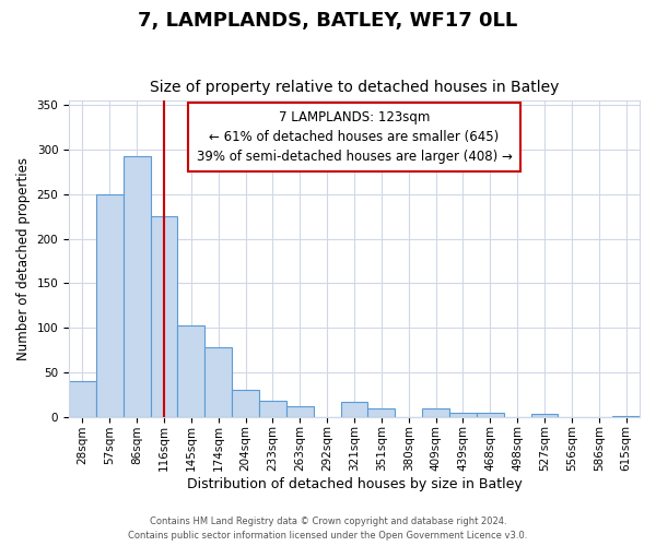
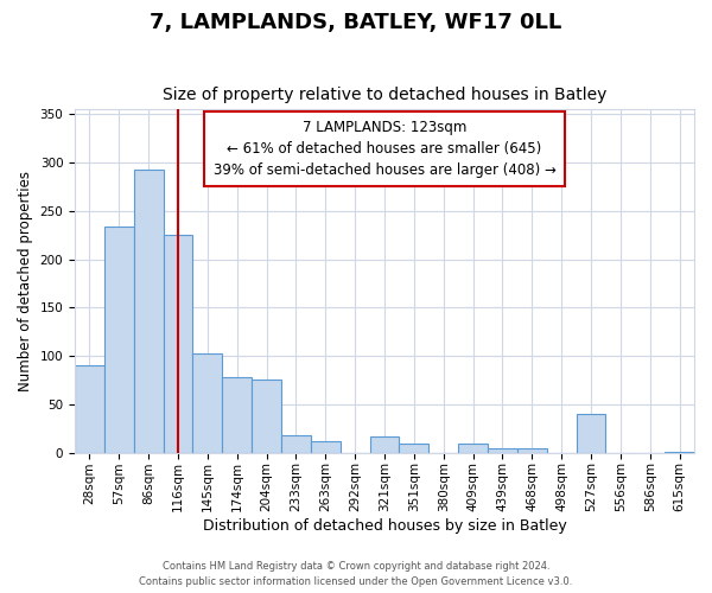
28sqm: 40 -> 90
57sqm: 250 -> 234
204sqm: 30 -> 76
527sqm: 3 -> 40
